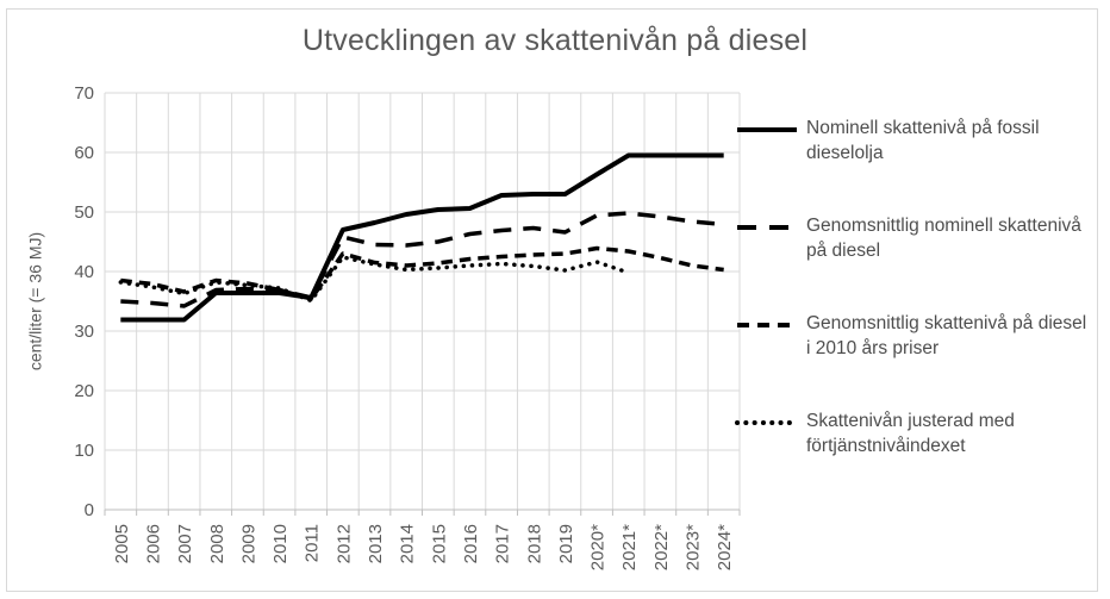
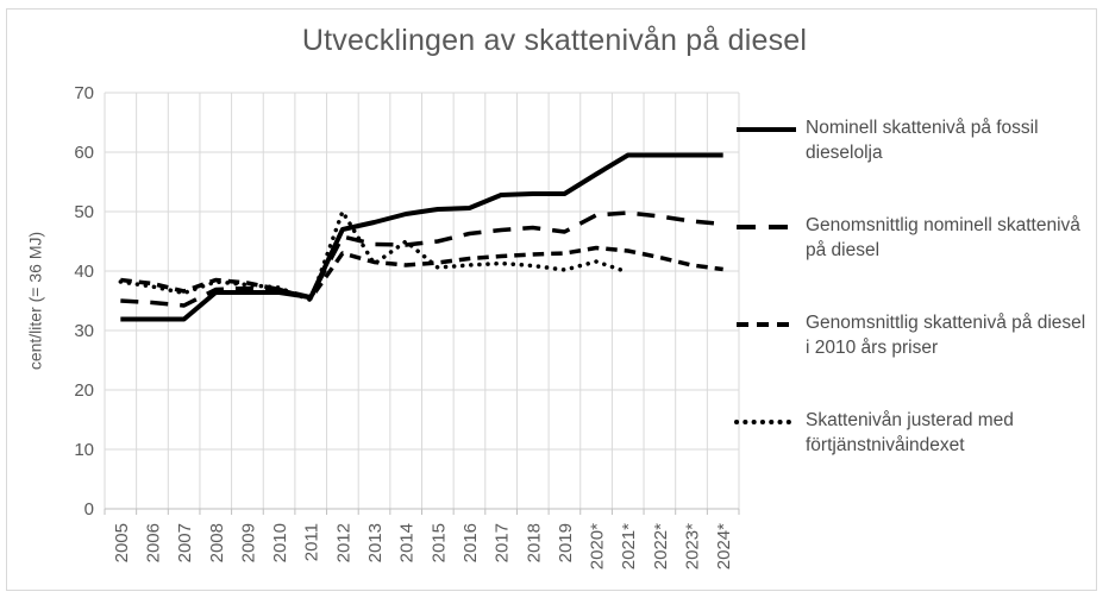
Skattenivån justerad med förtjänstnivåindexet/2012: 42 -> 50
Skattenivån justerad med förtjänstnivåindexet/2014: 40 -> 45
